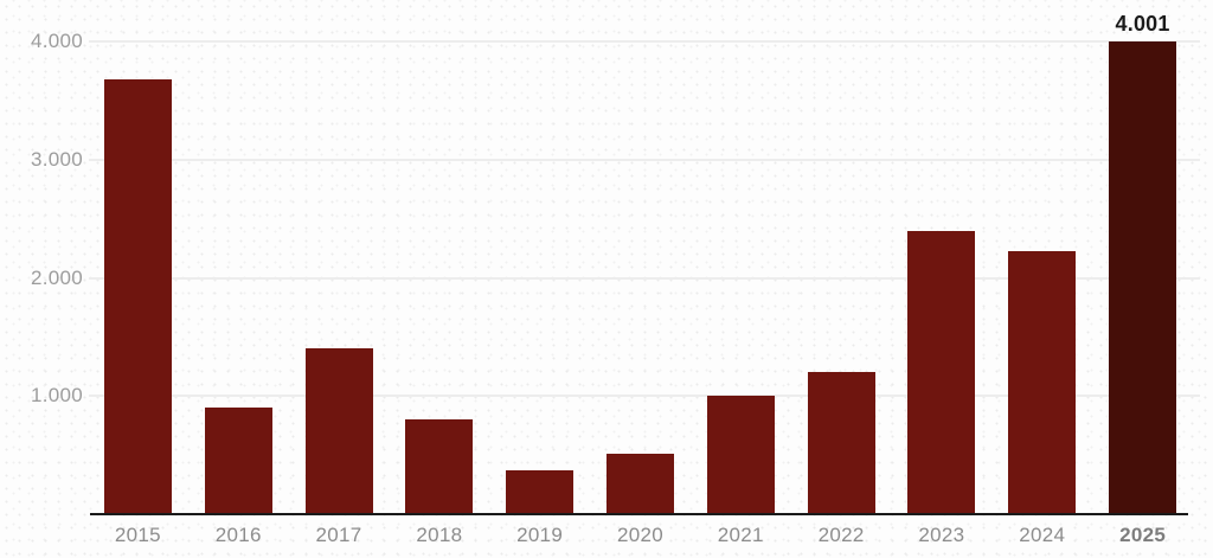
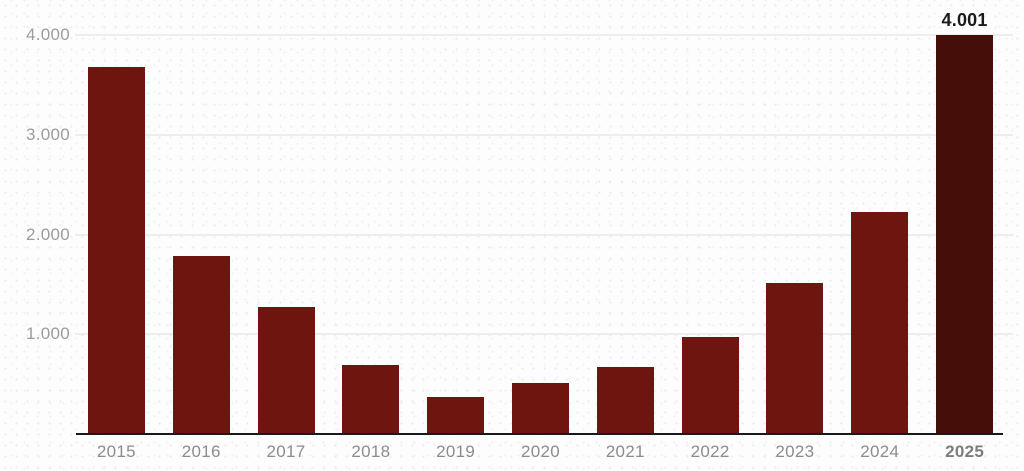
2016: 900 -> 1800
2017: 1400 -> 1300
2018: 800 -> 700
2021: 1000 -> 700
2022: 1200 -> 1000
2023: 2400 -> 1500
